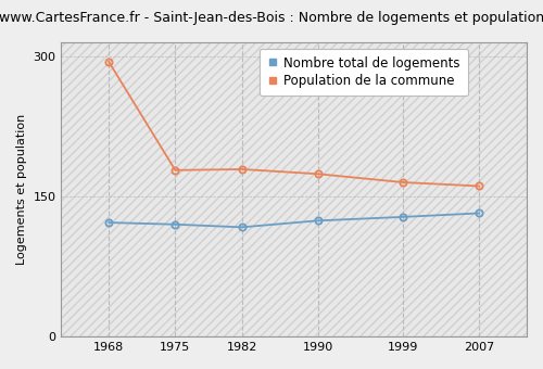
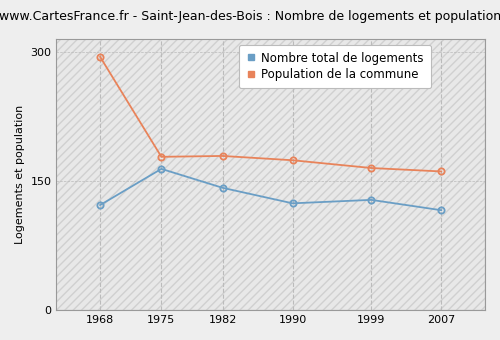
Nombre total de logements/1975: 120 -> 164
Nombre total de logements/1982: 117 -> 142
Nombre total de logements/2007: 132 -> 116
